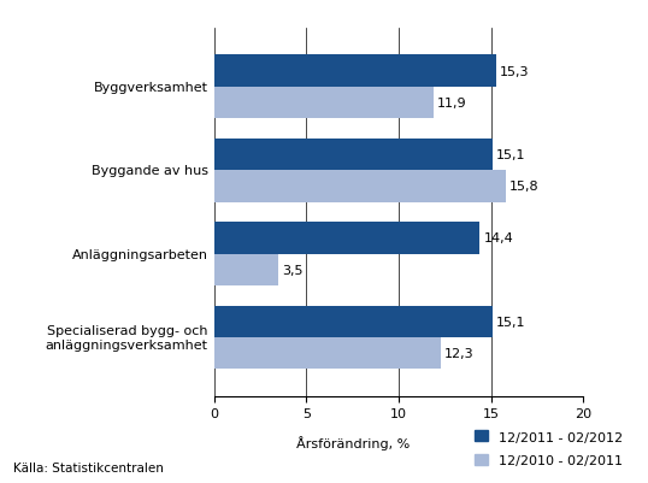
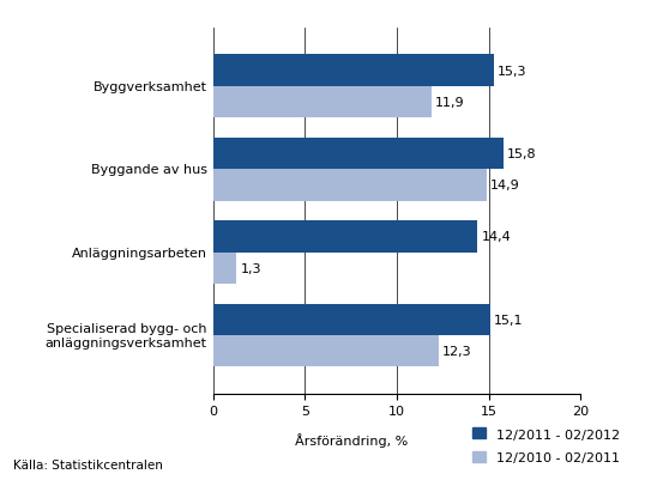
12/2011 - 02/2012/Byggande av hus: 15,1 -> 15,8
12/2010 - 02/2011/Byggande av hus: 15,8 -> 14,9
12/2010 - 02/2011/Anläggningsarbeten: 3,5 -> 1,3
